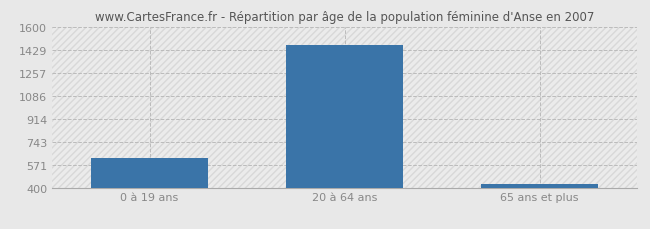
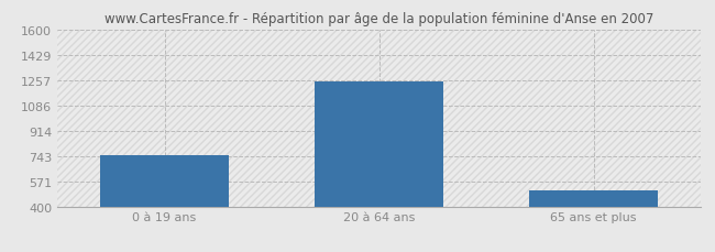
0 à 19 ans: 620 -> 750
20 à 64 ans: 1460 -> 1250
65 ans et plus: 430 -> 510
